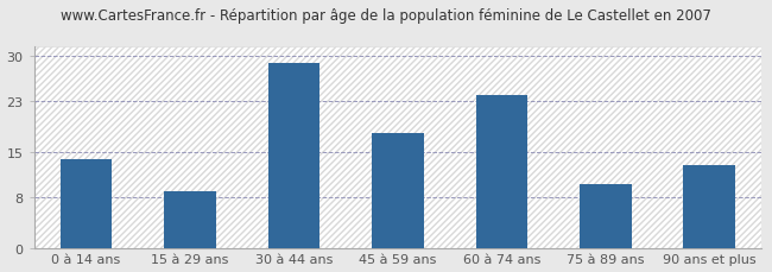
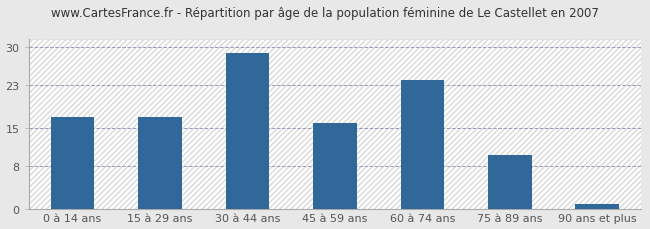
0 à 14 ans: 14 -> 17
15 à 29 ans: 9 -> 17
45 à 59 ans: 18 -> 16
90 ans et plus: 13 -> 1
